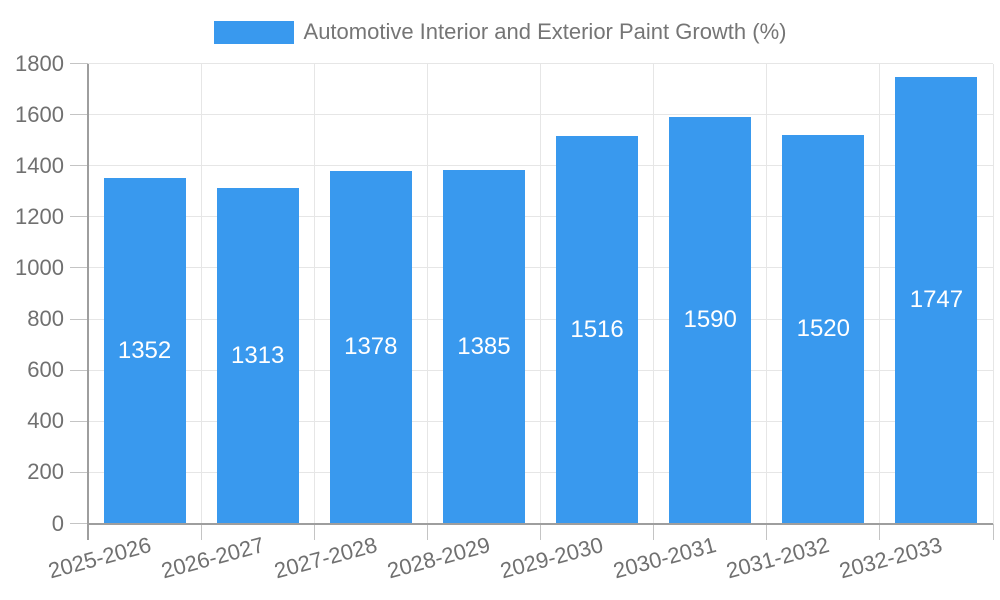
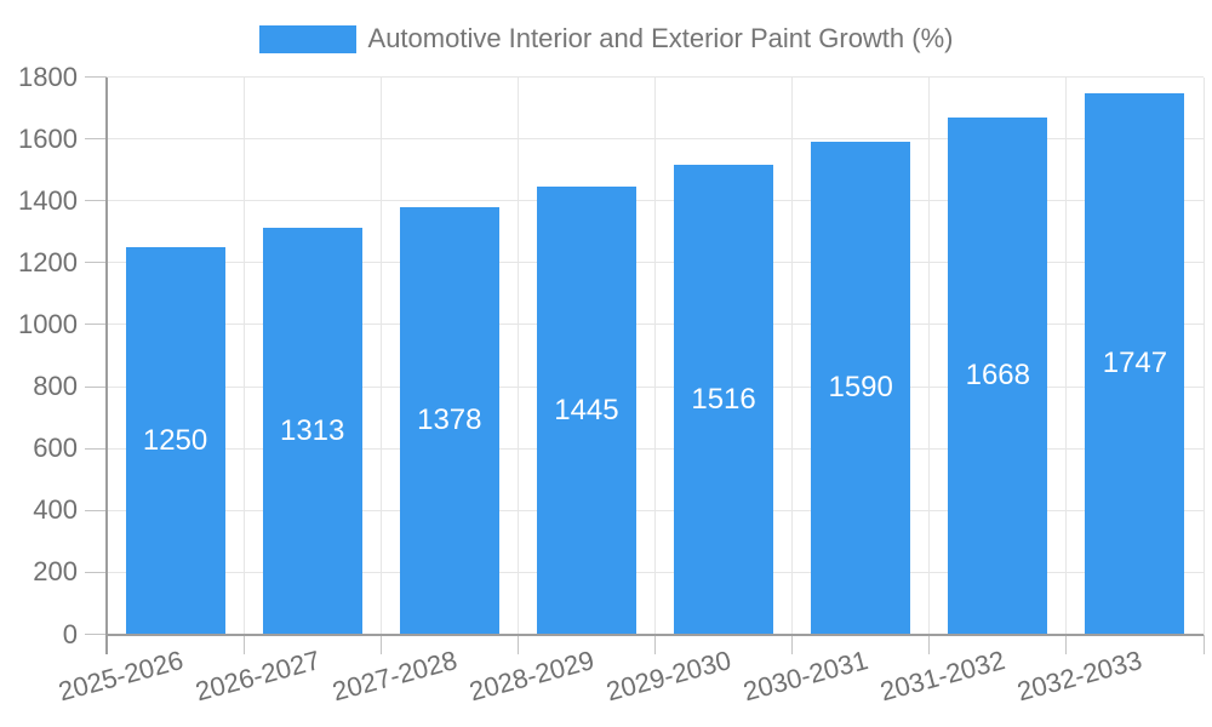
2025-2026: 1352 -> 1250
2028-2029: 1385 -> 1445
2031-2032: 1520 -> 1668
